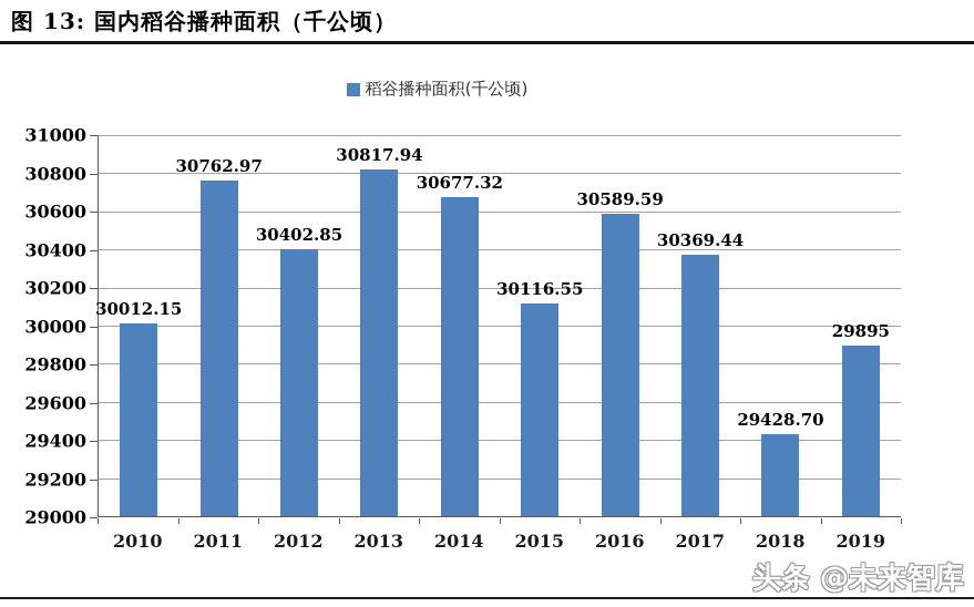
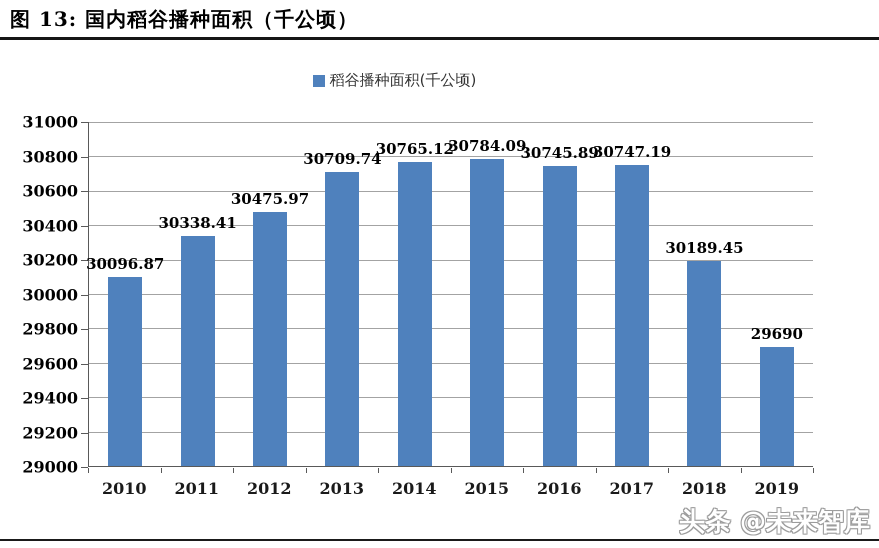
2010: 30012.15 -> 30096.87
2011: 30762.97 -> 30338.41
2012: 30402.85 -> 30475.97
2013: 30817.94 -> 30709.74
2014: 30677.32 -> 30765.12
2015: 30116.55 -> 30784.09
2016: 30589.59 -> 30745.89
2017: 30369.44 -> 30747.19
2018: 29428.70 -> 30189.45
2019: 29895 -> 29690
